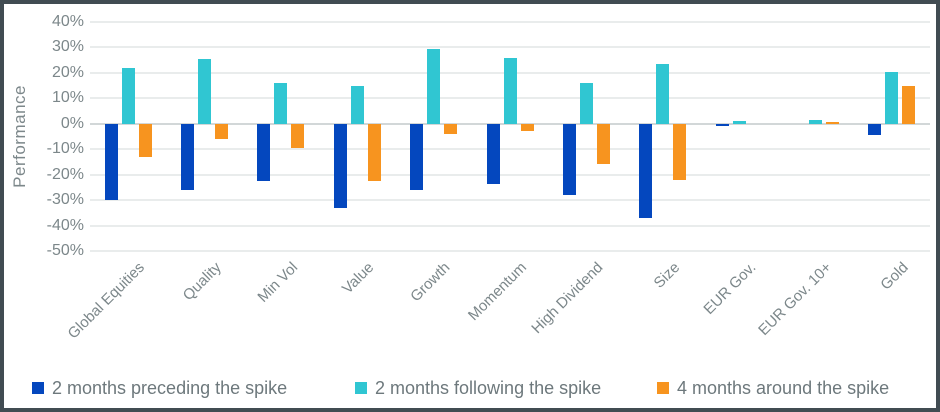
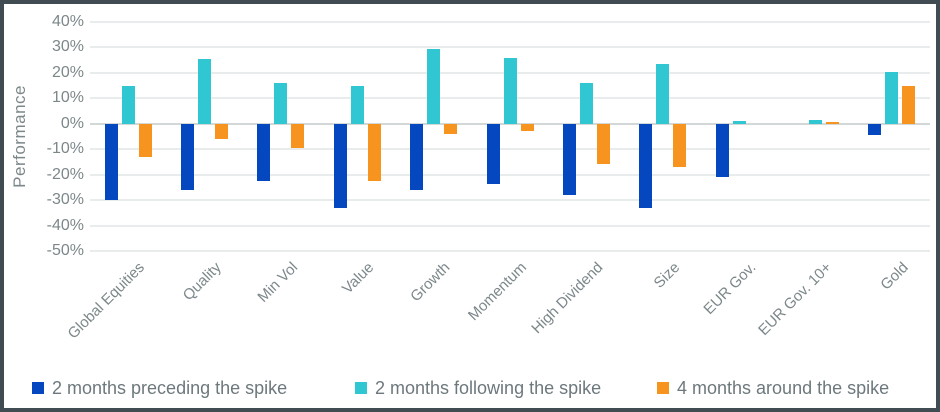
2 months following the spike/Global Equities: 22% -> 15%
2 months preceding the spike/Size: -37% -> -33%
4 months around the spike/Size: -22% -> -17%
2 months preceding the spike/EUR Gov.: -1% -> -21%
